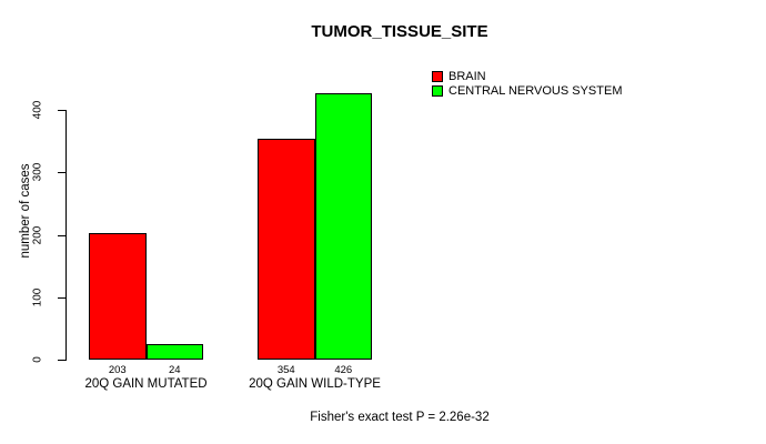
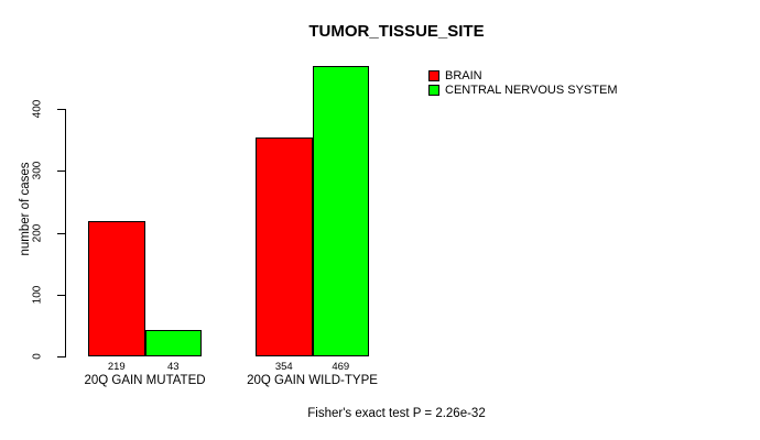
BRAIN/20Q GAIN MUTATED: 203 -> 219
CENTRAL NERVOUS SYSTEM/20Q GAIN MUTATED: 24 -> 43
CENTRAL NERVOUS SYSTEM/20Q GAIN WILD-TYPE: 426 -> 469
